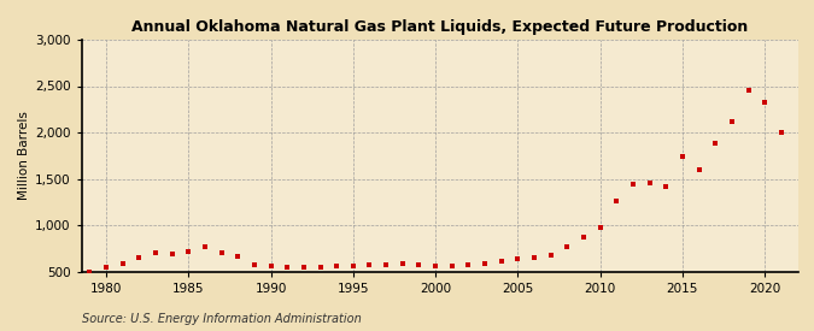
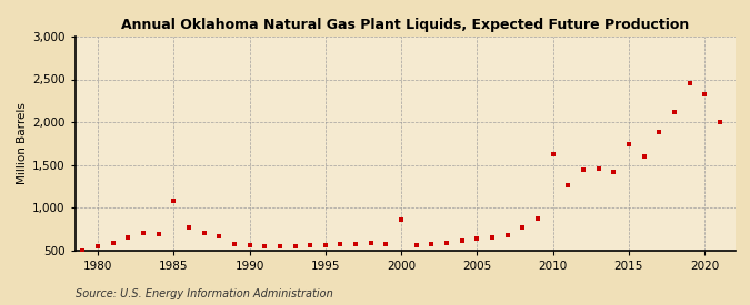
1985: 720 -> 1,080
2000: 560 -> 860
2010: 970 -> 1,620
